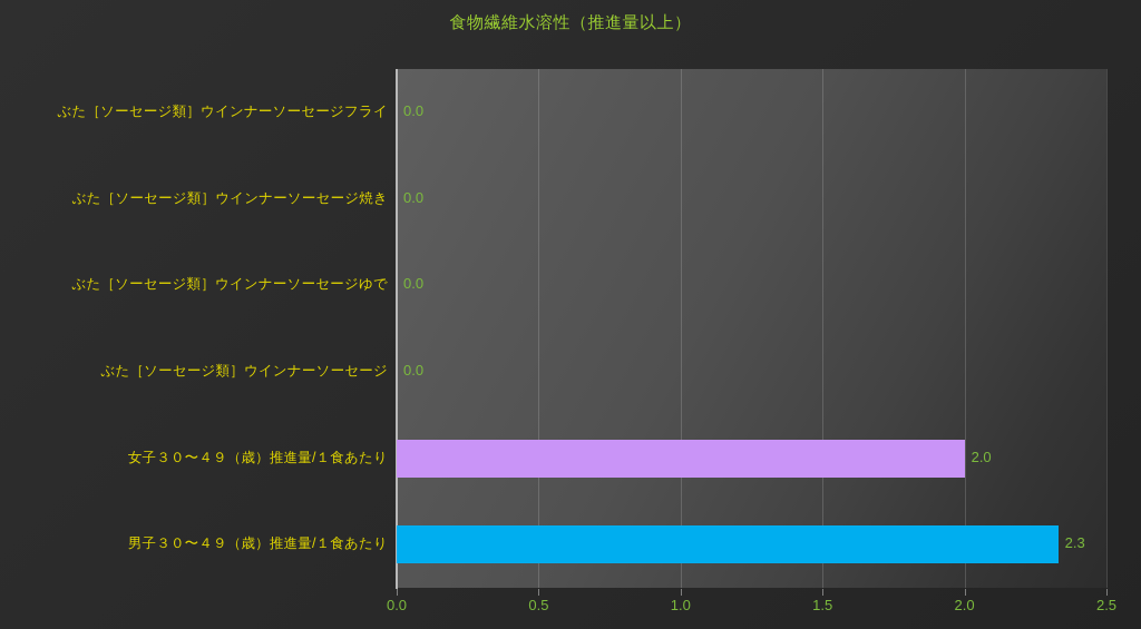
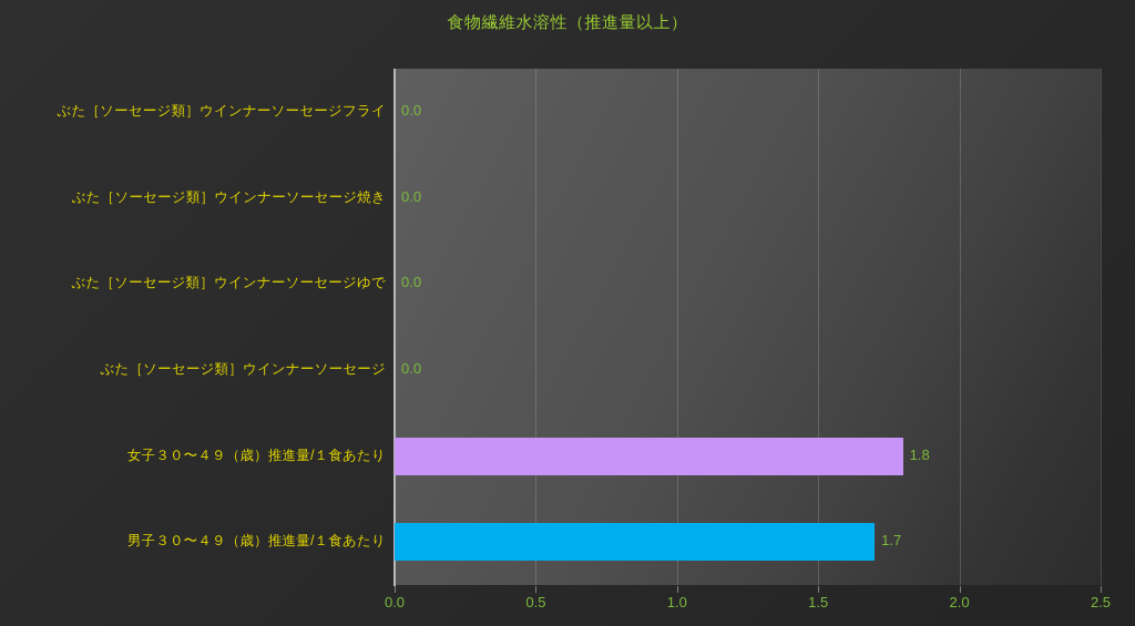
女子３０〜４９（歳）推進量/１食あたり: 2.0 -> 1.8
男子３０〜４９（歳）推進量/１食あたり: 2.3 -> 1.7
